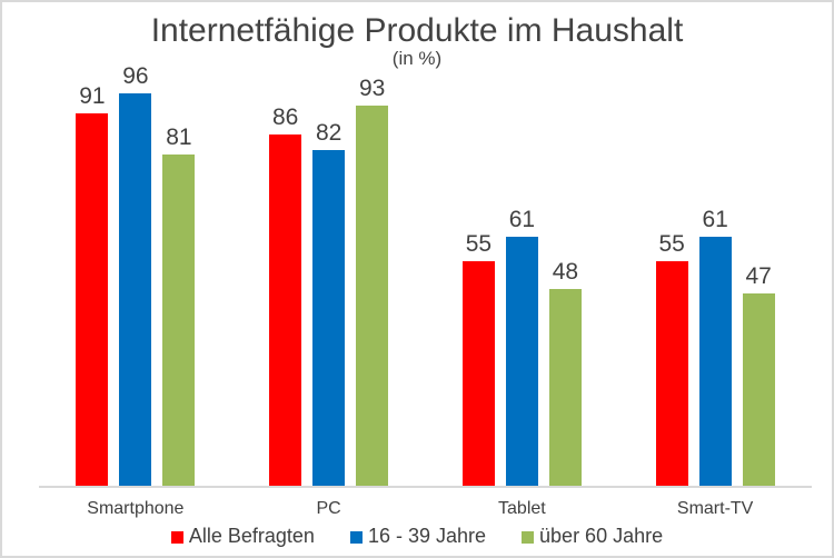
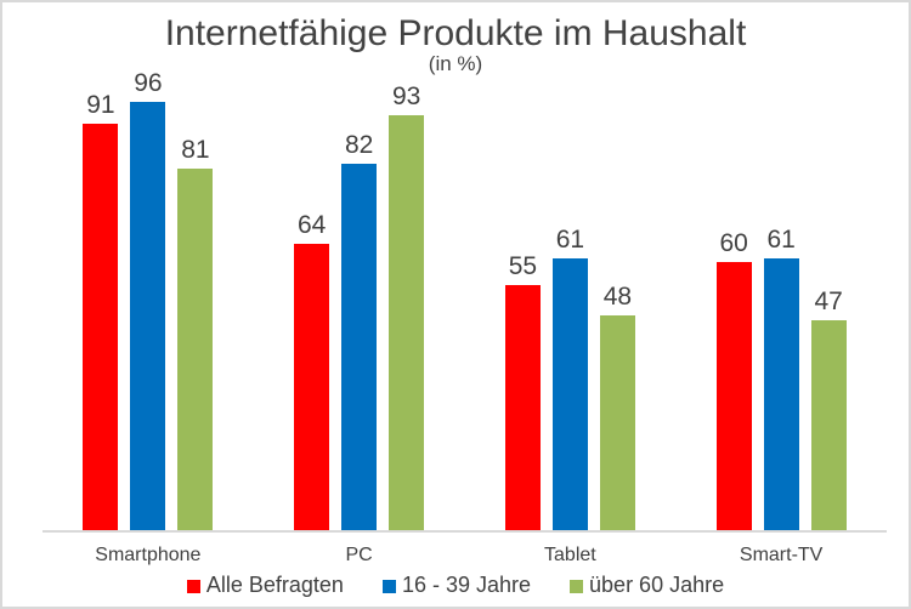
Alle Befragten/PC: 86 -> 64
Alle Befragten/Smart-TV: 55 -> 60
